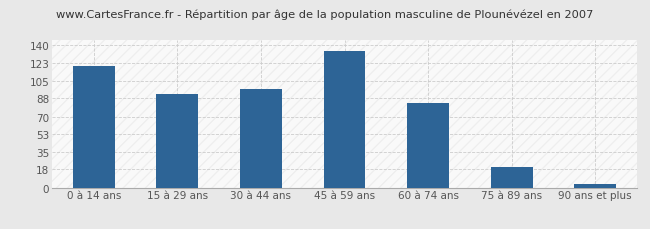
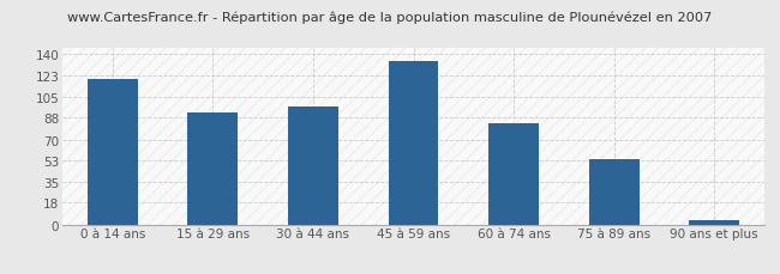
75 à 89 ans: 20 -> 54
